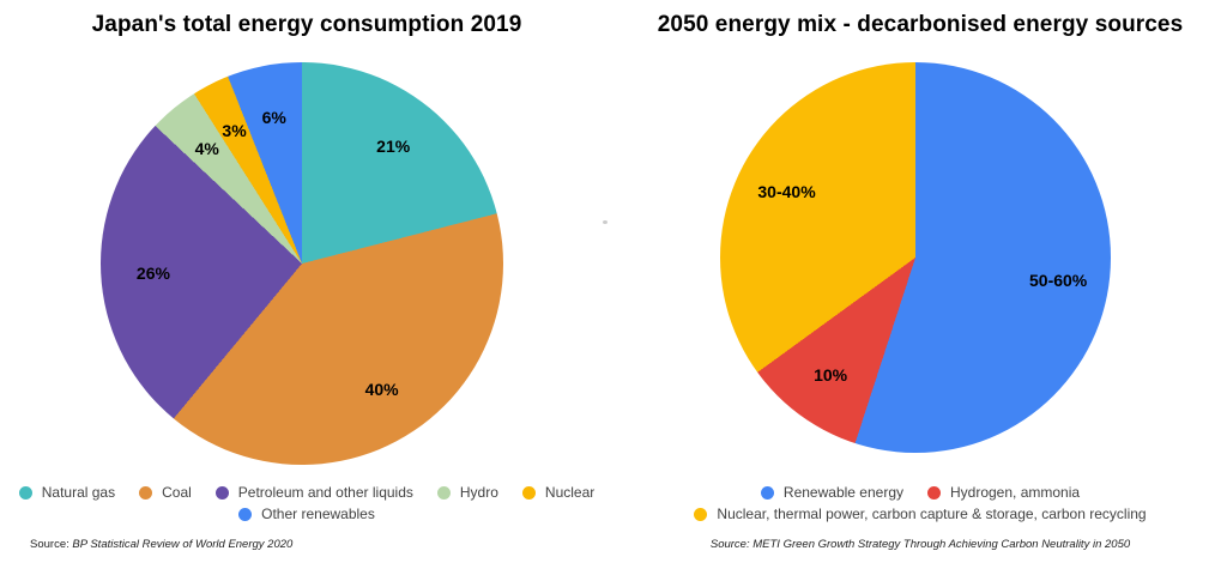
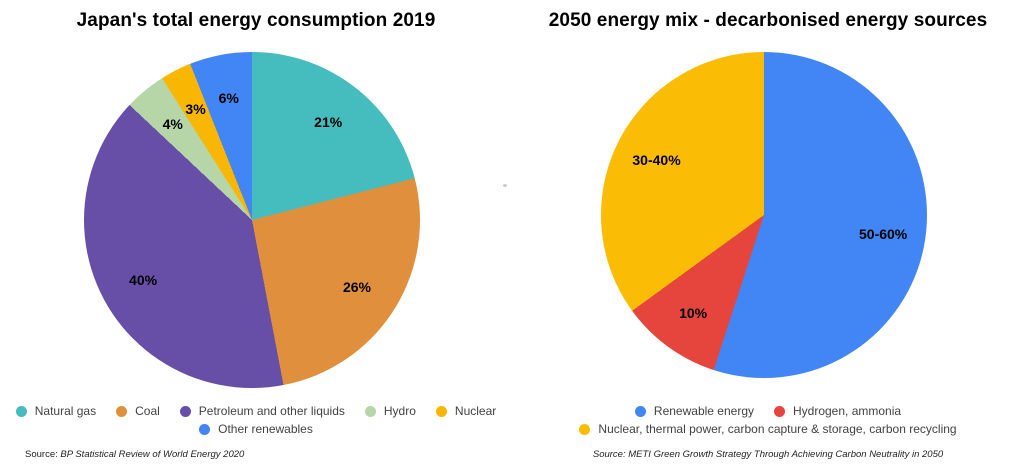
Japan's total energy consumption 2019/Coal: 40% -> 26%
Japan's total energy consumption 2019/Petroleum and other liquids: 26% -> 40%
